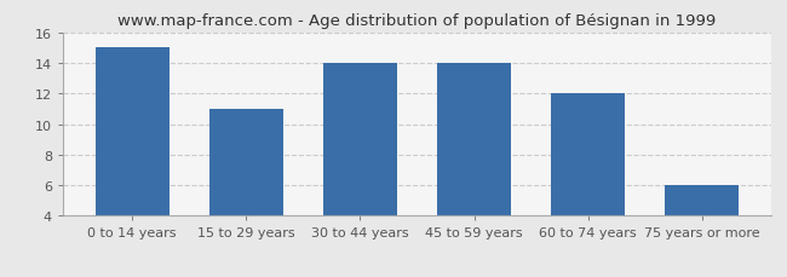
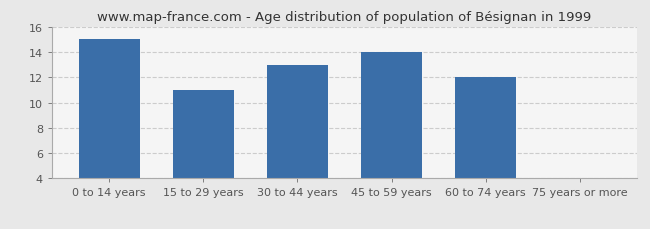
30 to 44 years: 14 -> 13
75 years or more: 6 -> 4
